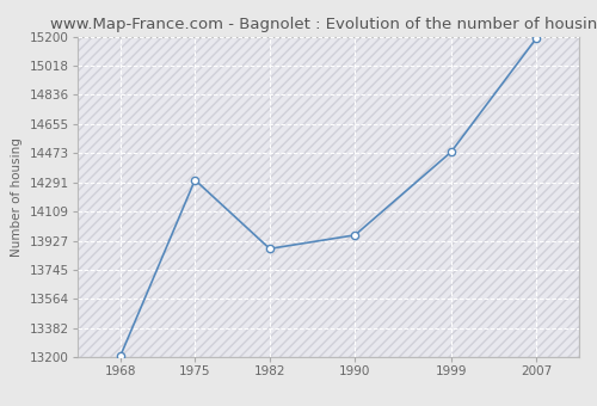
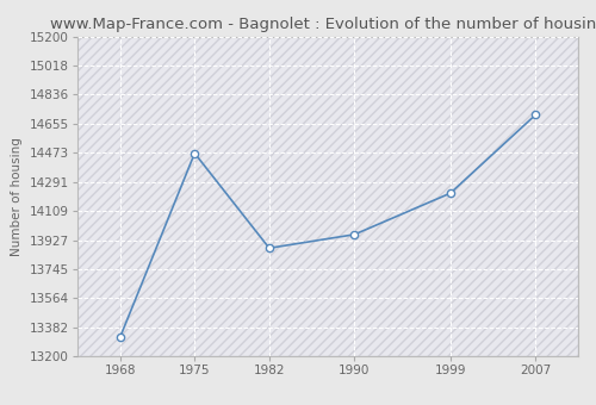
1968: 13210 -> 13320
1975: 14310 -> 14470
1999: 14480 -> 14220
2007: 15190 -> 14710
